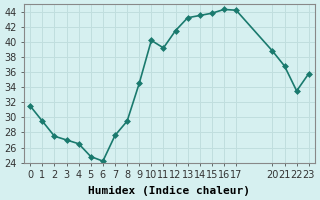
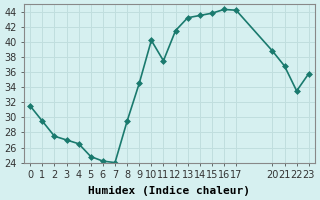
7: 27.6 -> 24.0
11: 39.2 -> 37.5
